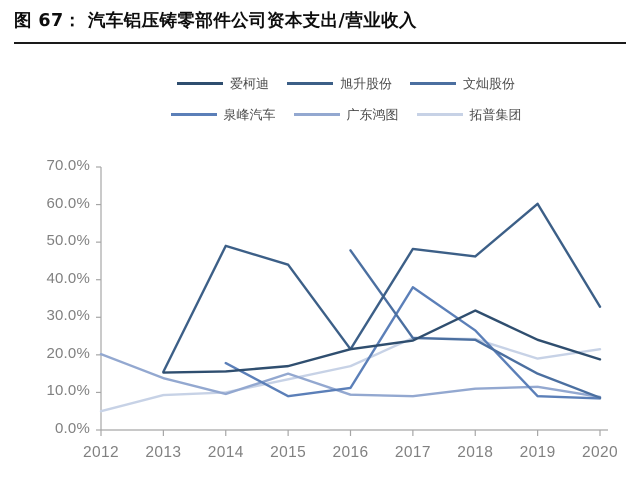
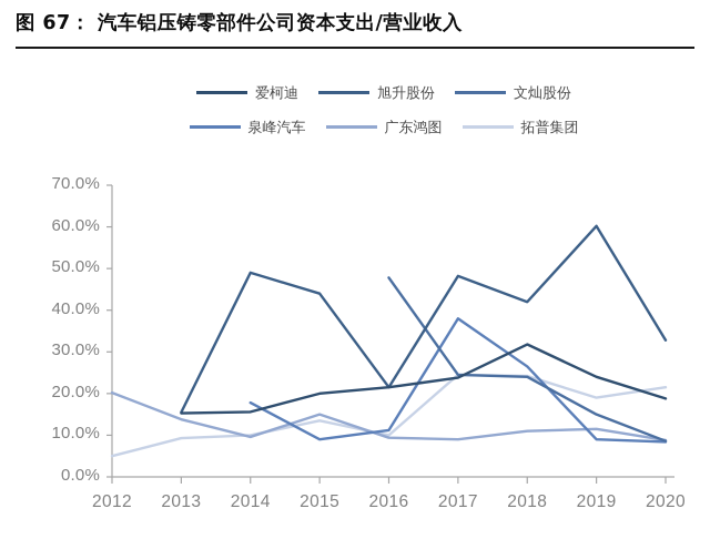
爱柯迪/2015: 17% -> 20%
拓普集团/2016: 17% -> 10%
旭升股份/2018: 46% -> 42%
